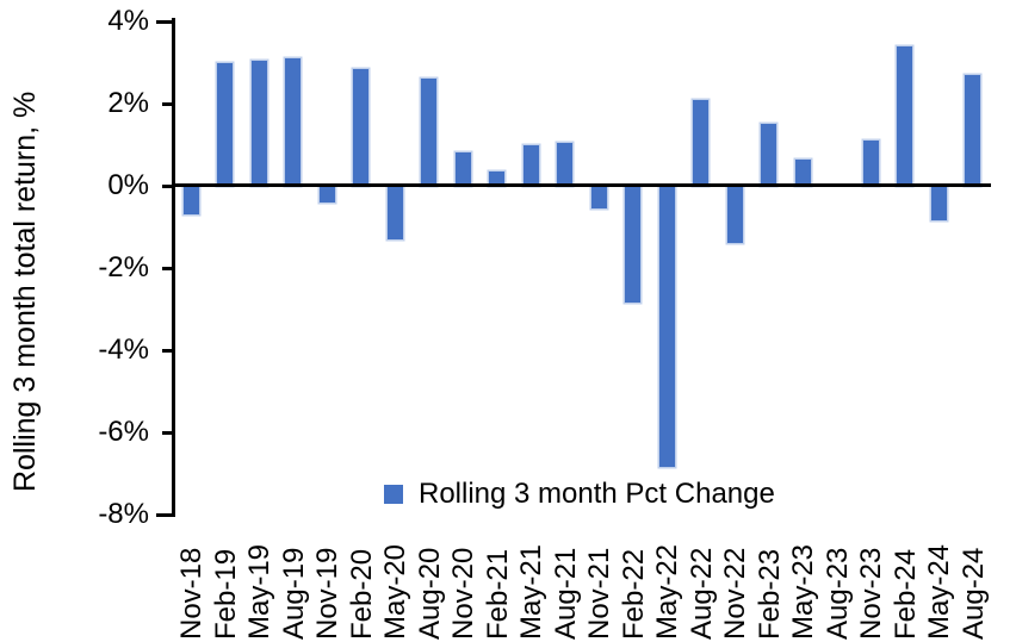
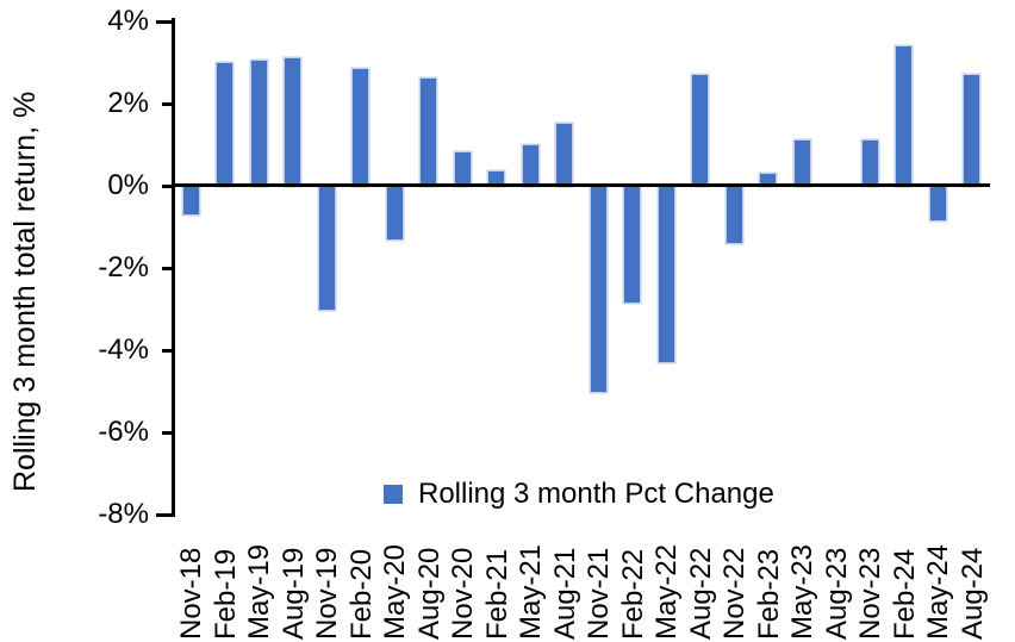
Nov-19: -0.4% -> -3.0%
Aug-21: 1.1% -> 1.5%
Nov-21: -0.6% -> -5.0%
May-22: -6.8% -> -4.3%
Aug-22: 2.1% -> 2.7%
Feb-23: 1.5% -> 0.3%
May-23: 0.7% -> 1.1%
